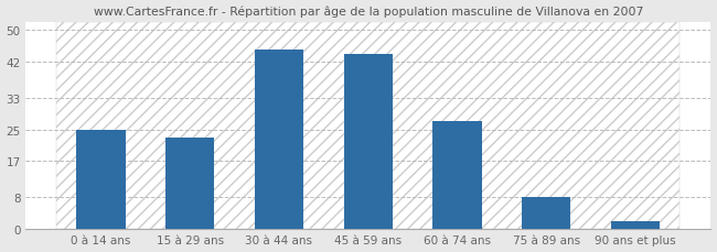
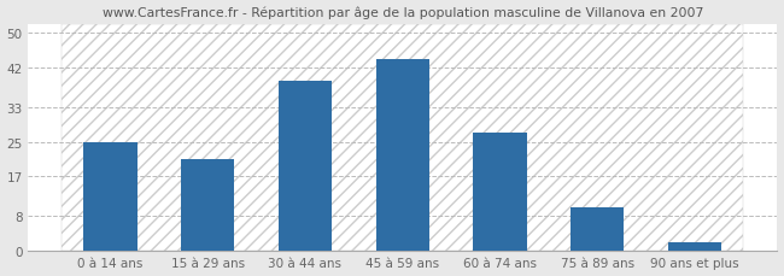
15 à 29 ans: 23 -> 21
30 à 44 ans: 45 -> 39
75 à 89 ans: 8 -> 10
